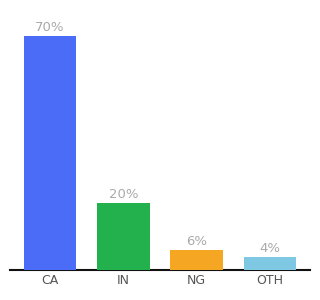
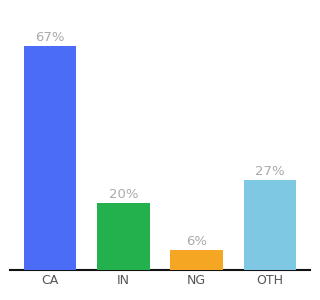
CA: 70% -> 67%
OTH: 4% -> 27%
